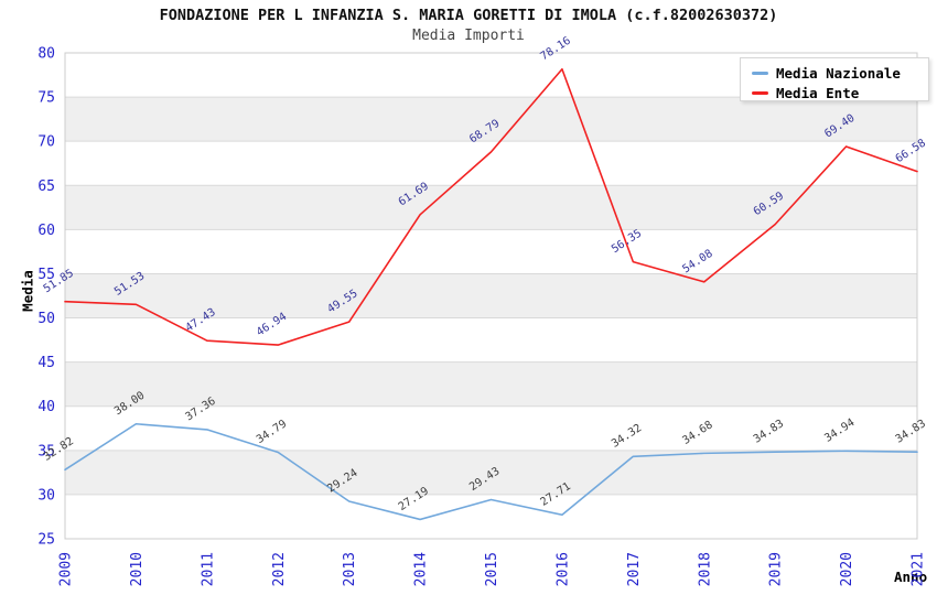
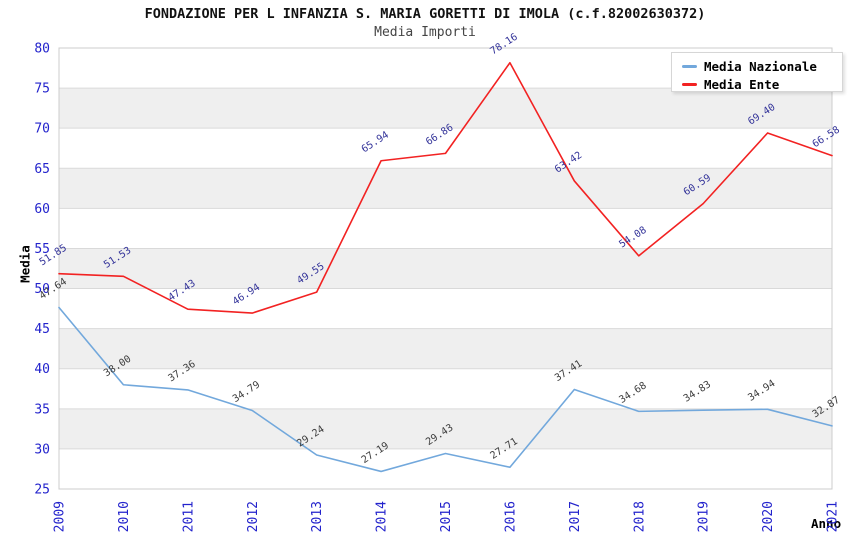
Media Nazionale/2009: 32.82 -> 47.64
Media Ente/2014: 61.69 -> 65.94
Media Ente/2015: 68.79 -> 66.86
Media Nazionale/2017: 34.32 -> 37.41
Media Ente/2017: 56.35 -> 63.42
Media Nazionale/2021: 34.83 -> 32.87
